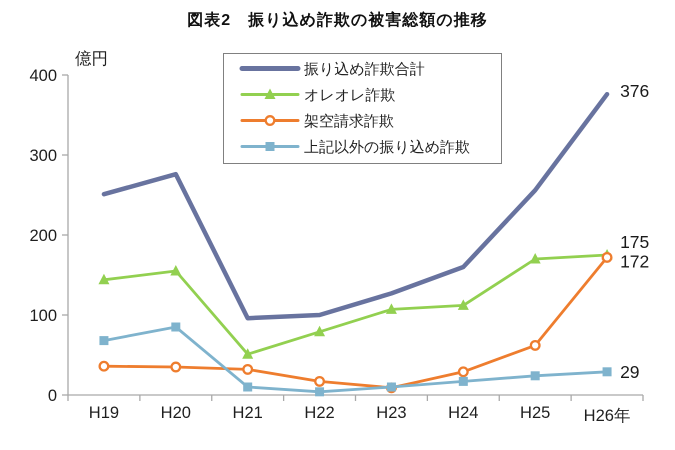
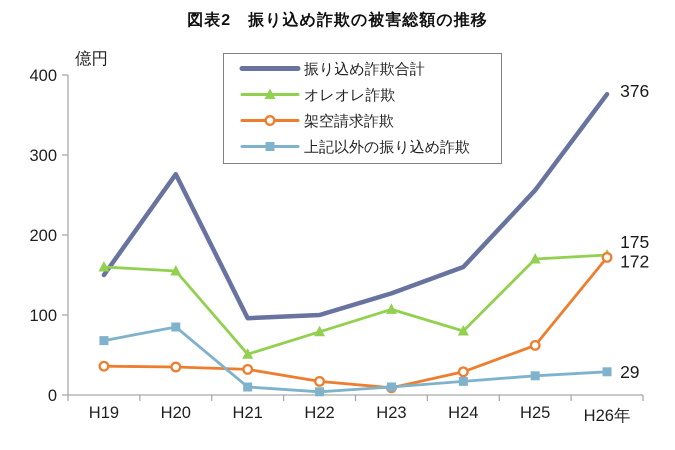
振り込め詐欺合計/H19: 250 -> 150
オレオレ詐欺/H19: 140 -> 160
オレオレ詐欺/H24: 110 -> 80
